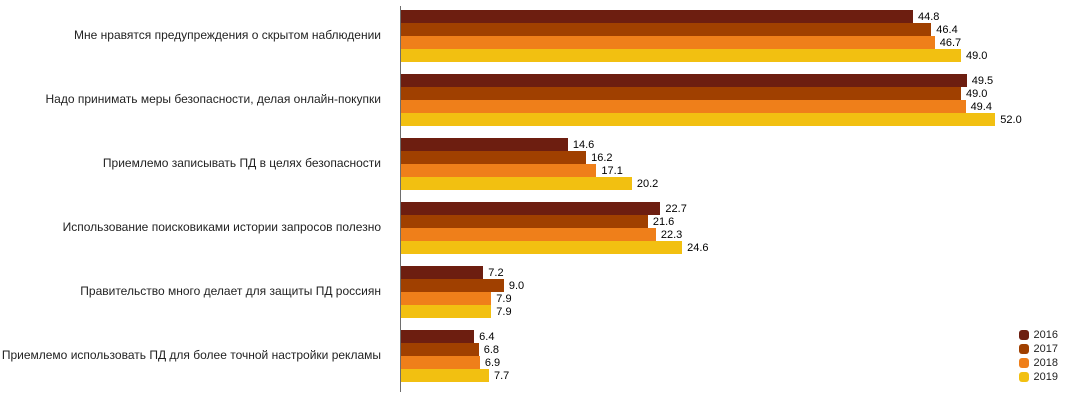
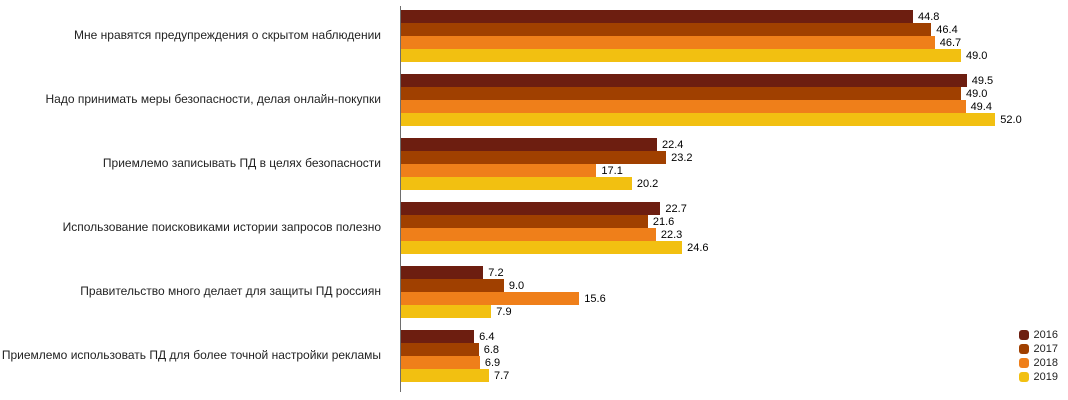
2016/Приемлемо записывать ПД в целях безопасности: 14.6 -> 22.4
2017/Приемлемо записывать ПД в целях безопасности: 16.2 -> 23.2
2018/Правительство много делает для защиты ПД россиян: 7.9 -> 15.6
